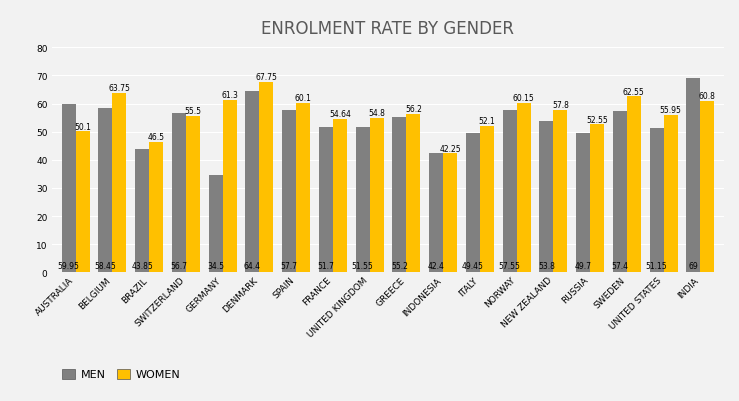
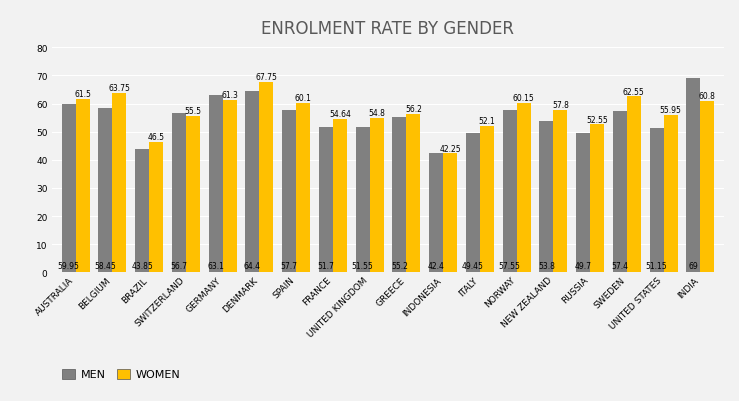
WOMEN/AUSTRALIA: 50.1 -> 61.5
MEN/GERMANY: 34.5 -> 63.1
